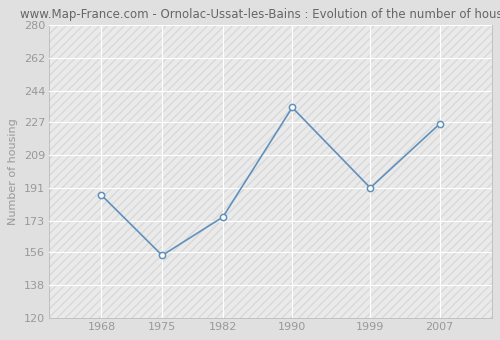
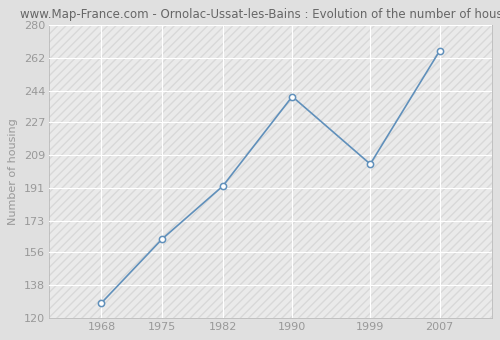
1968: 187 -> 128
1975: 154 -> 163
1982: 175 -> 192
1990: 235 -> 241
1999: 191 -> 204
2007: 226 -> 266
